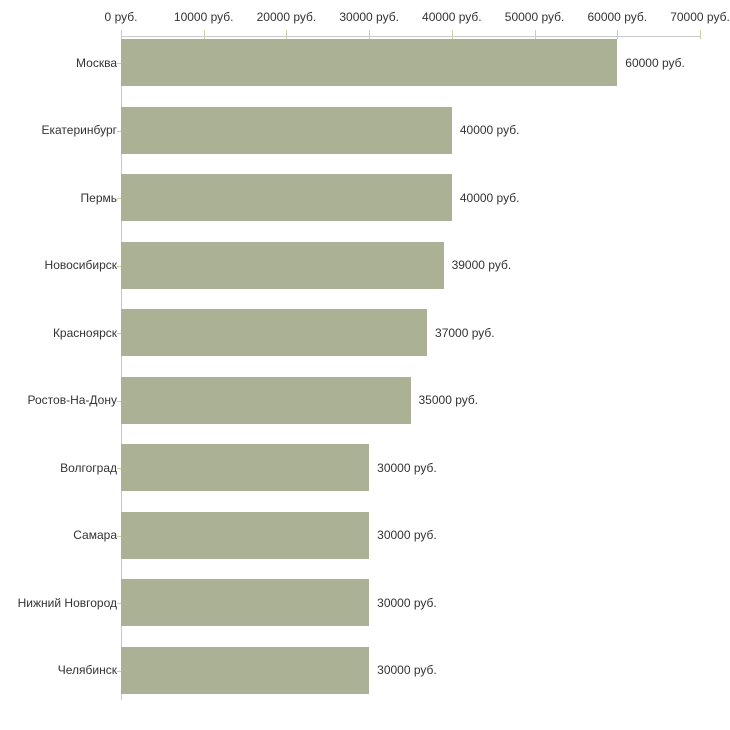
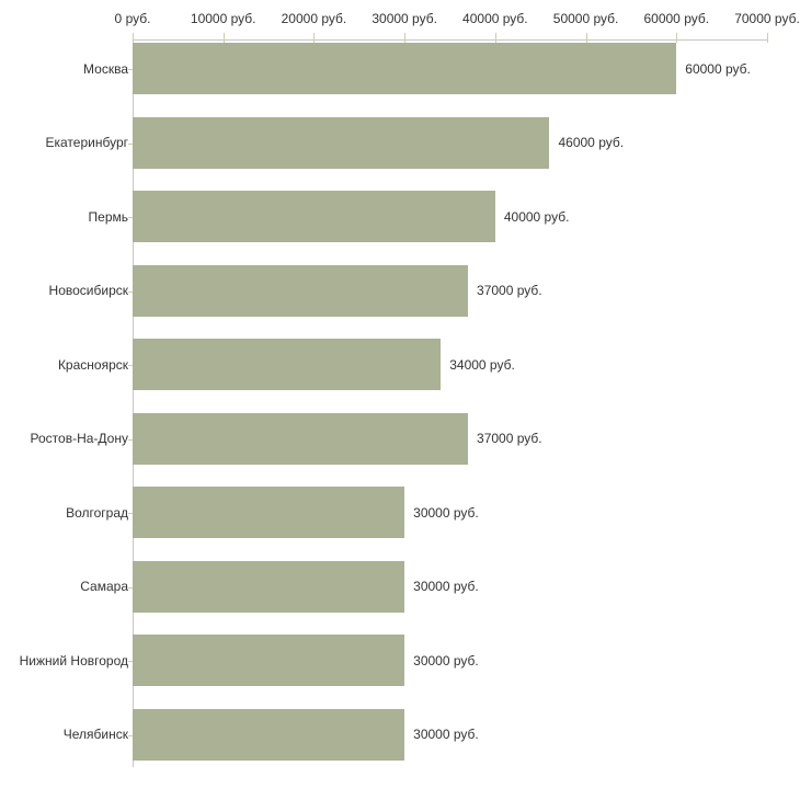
Екатеринбург: 40000 -> 46000
Новосибирск: 39000 -> 37000
Красноярск: 37000 -> 34000
Ростов-На-Дону: 35000 -> 37000
